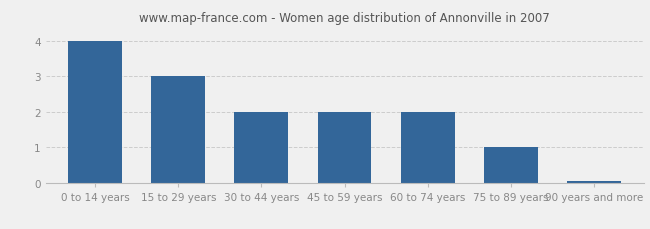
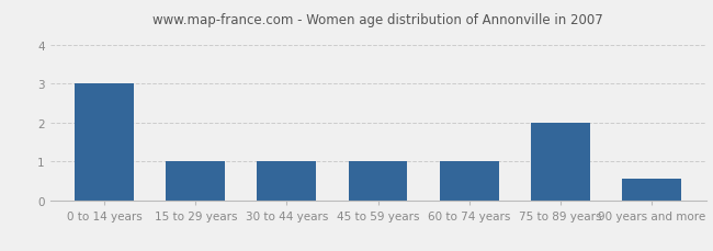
0 to 14 years: 4.00 -> 3.00
15 to 29 years: 3.00 -> 1.00
30 to 44 years: 2.00 -> 1.00
45 to 59 years: 2.00 -> 1.00
60 to 74 years: 2.00 -> 1.00
75 to 89 years: 1.00 -> 2.00
90 years and more: 0.05 -> 0.55
